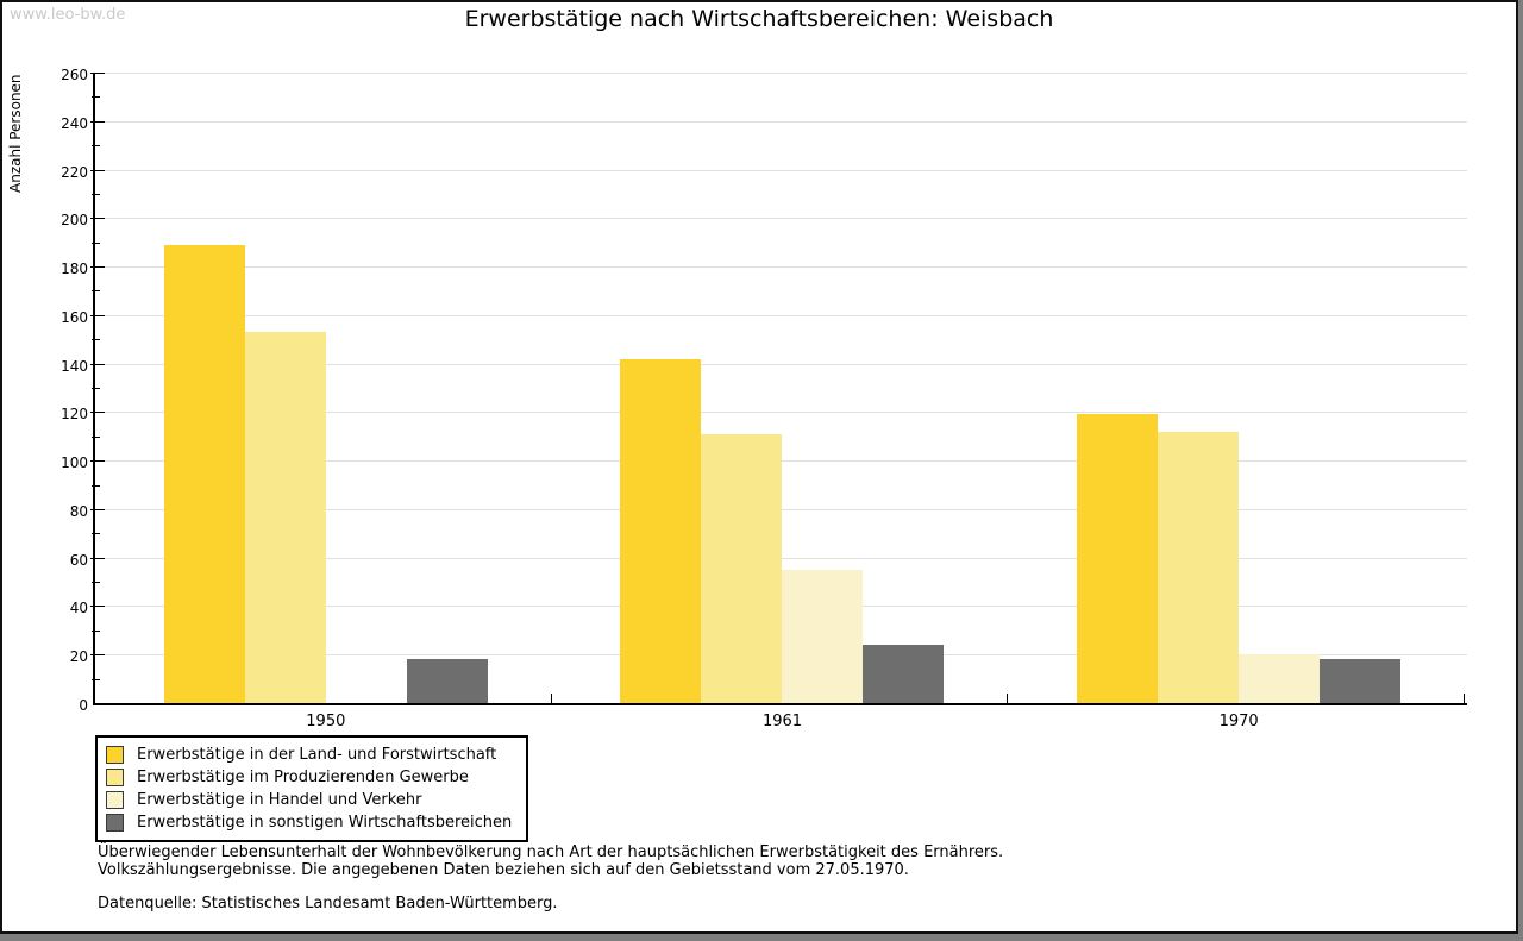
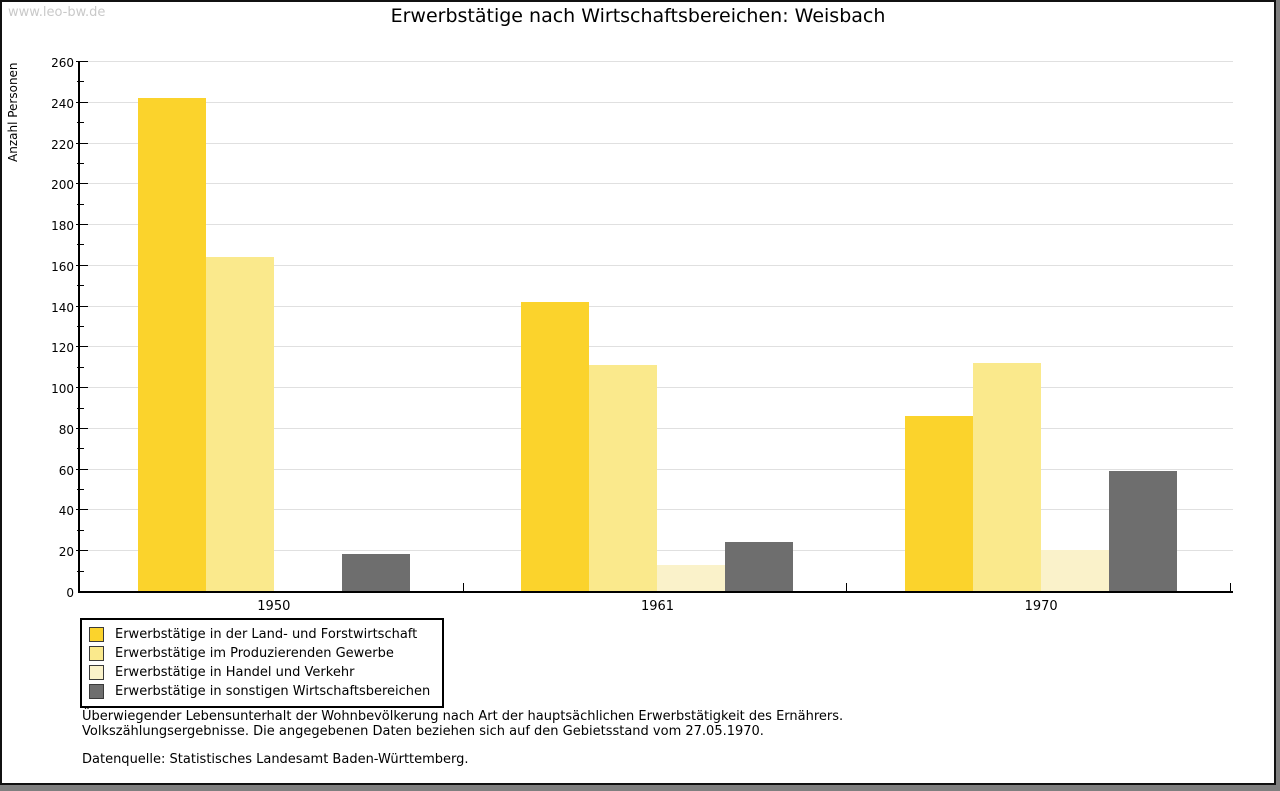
Erwerbstätige in der Land- und Forstwirtschaft/1950: 189 -> 242
Erwerbstätige im Produzierenden Gewerbe/1950: 153 -> 164
Erwerbstätige in Handel und Verkehr/1961: 55 -> 13
Erwerbstätige in der Land- und Forstwirtschaft/1970: 119 -> 86
Erwerbstätige in sonstigen Wirtschaftsbereichen/1970: 18 -> 59
